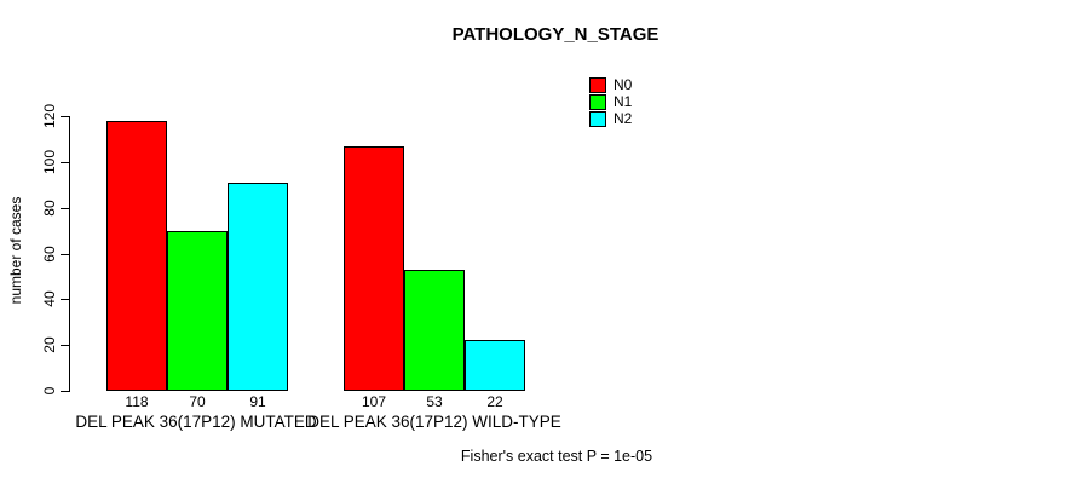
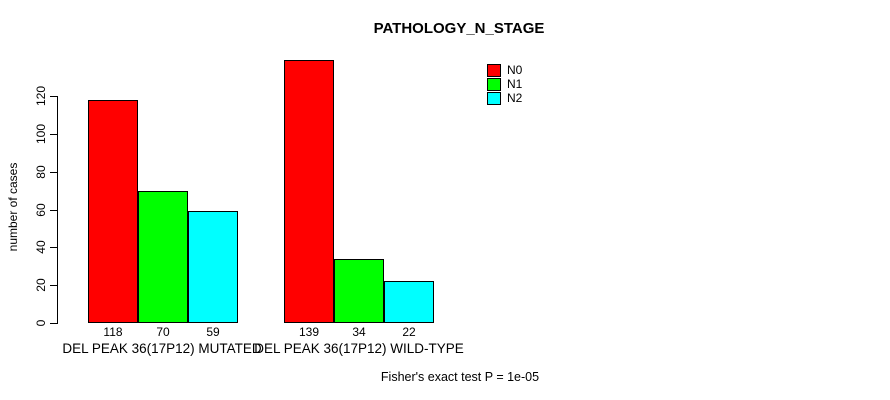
N2/DEL PEAK 36(17P12) MUTATED: 91 -> 59
N0/DEL PEAK 36(17P12) WILD-TYPE: 107 -> 139
N1/DEL PEAK 36(17P12) WILD-TYPE: 53 -> 34
